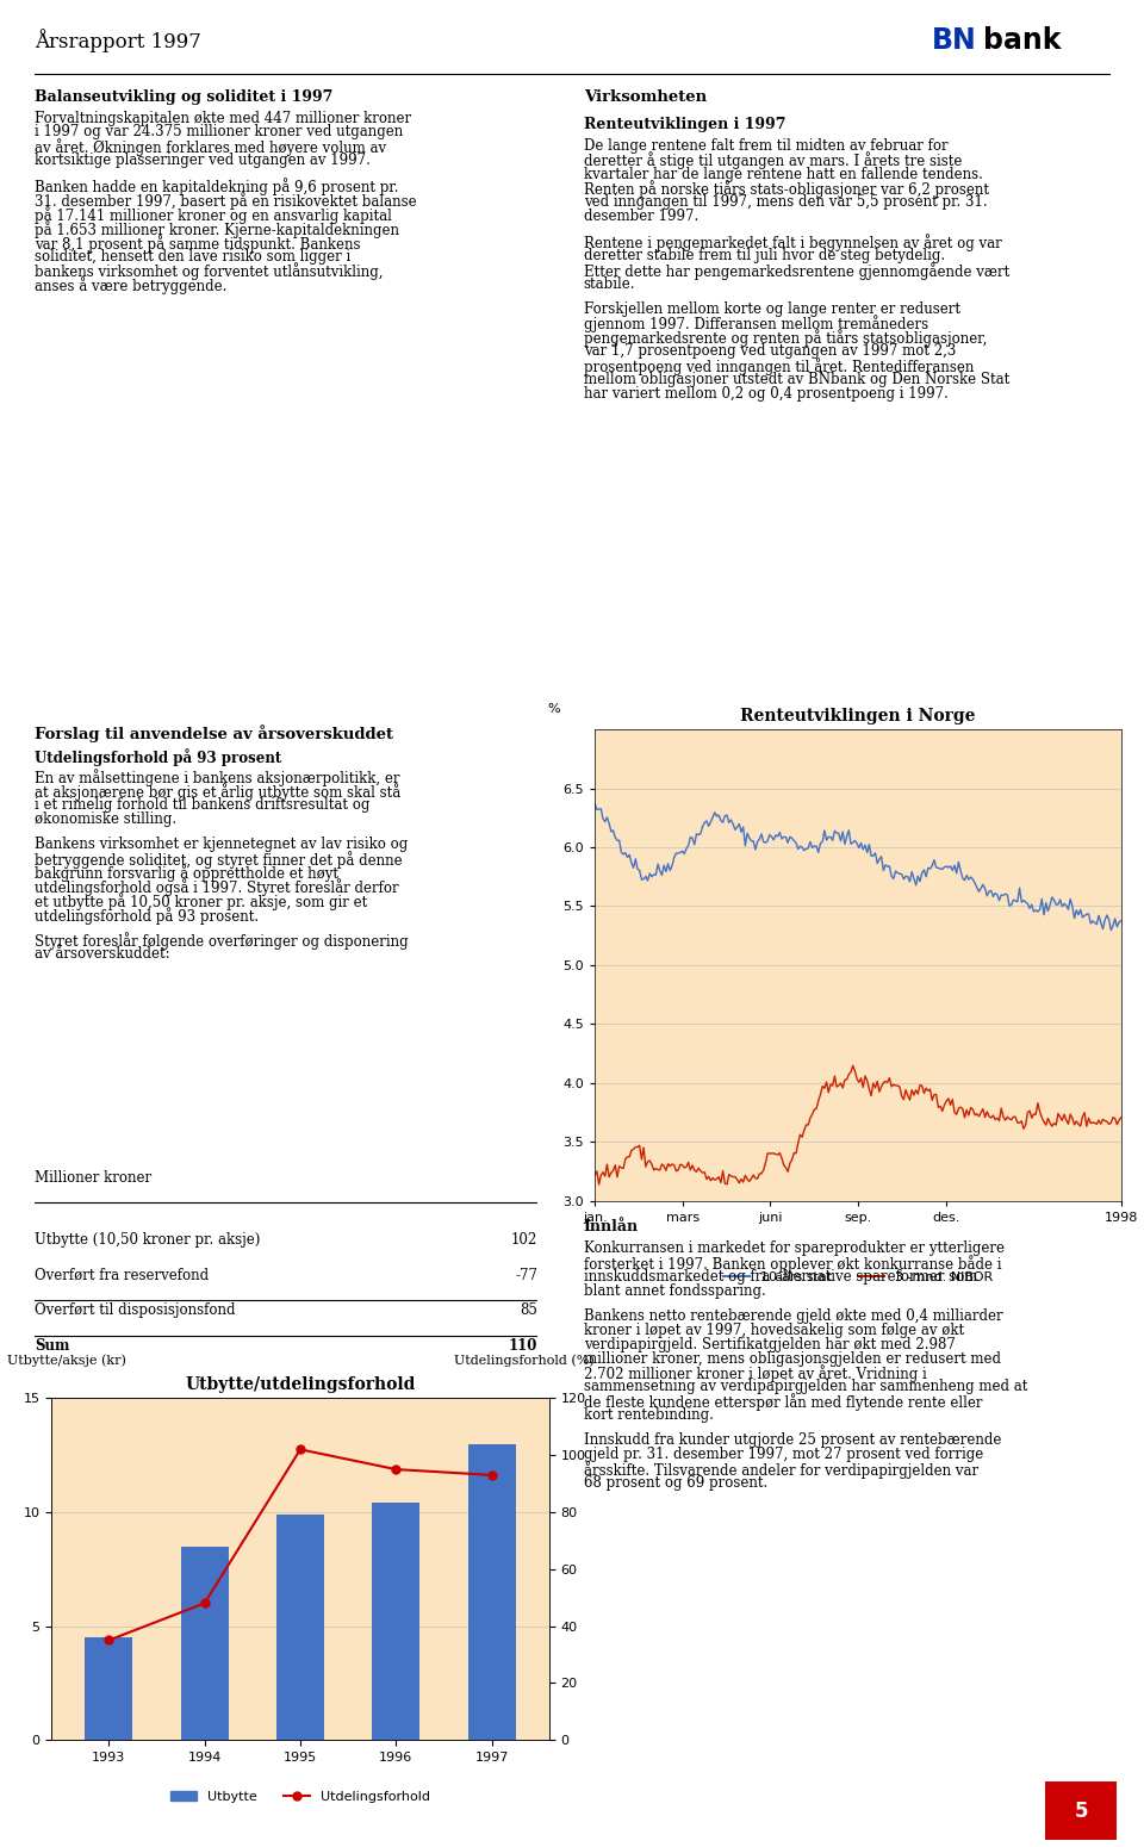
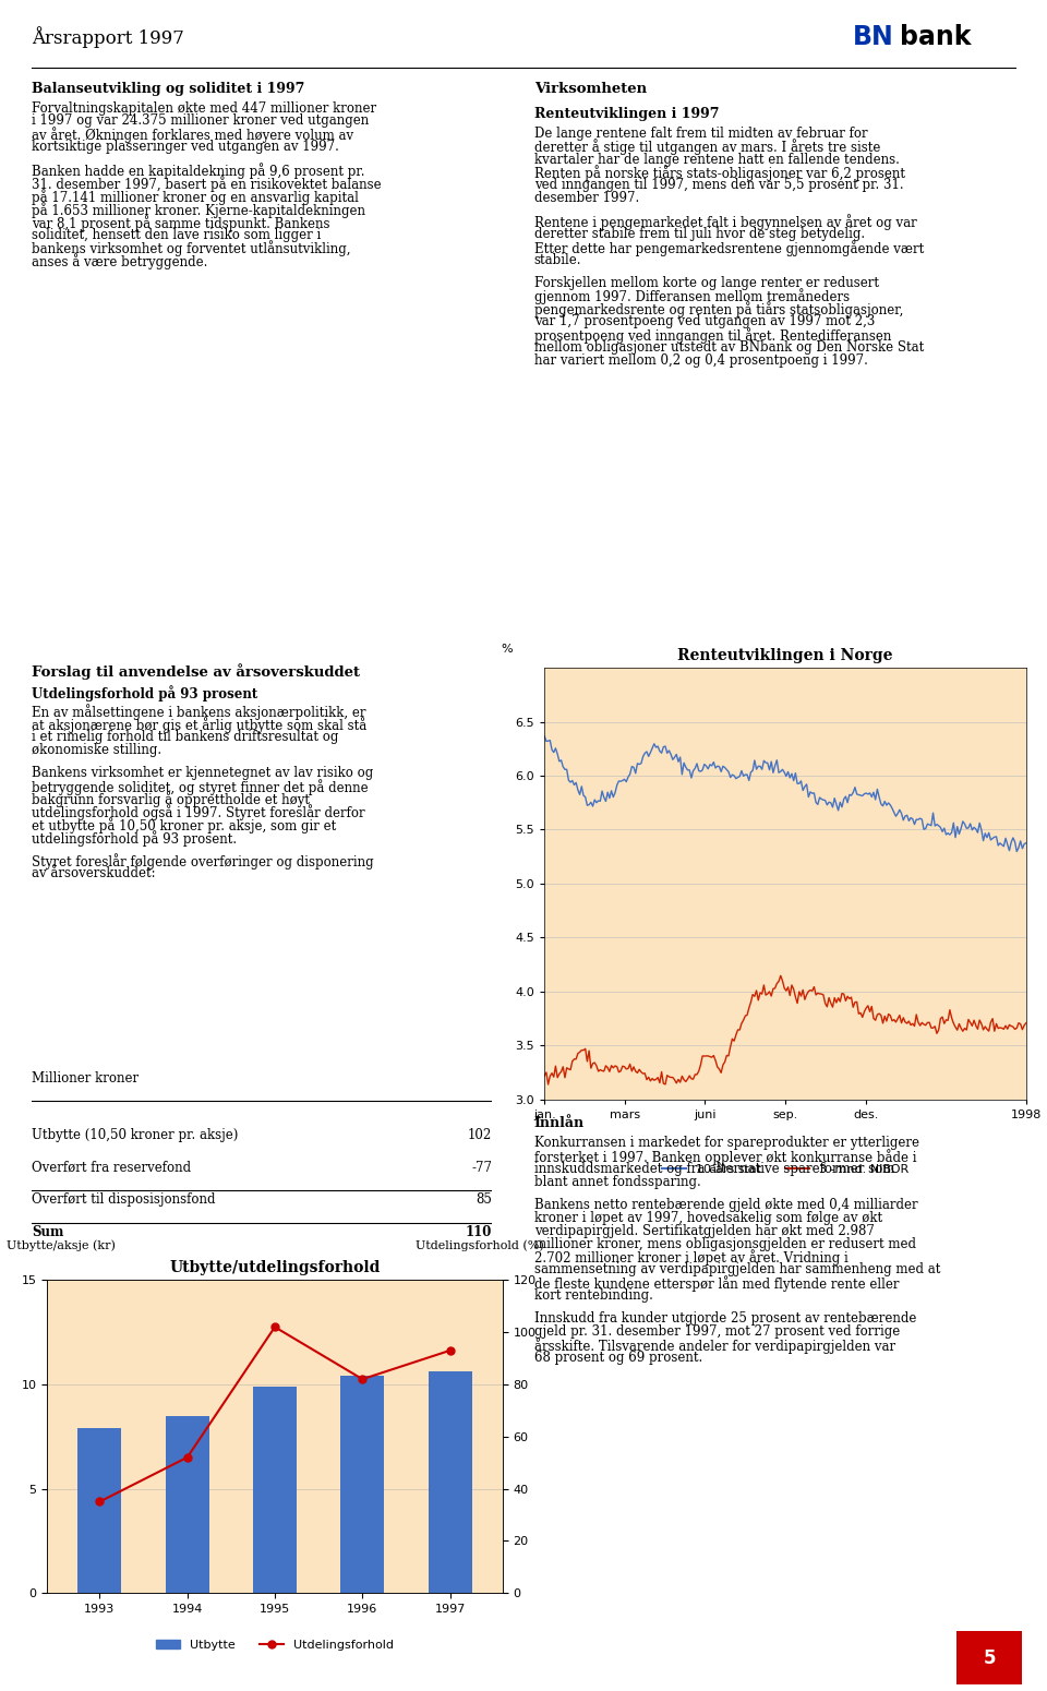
Utbytte/utdelingsforhold/Utbytte/1993: 4.5 -> 7.9
Utbytte/utdelingsforhold/Utdelingsforhold/1994: 48 -> 52
Utbytte/utdelingsforhold/Utdelingsforhold/1996: 95 -> 82
Utbytte/utdelingsforhold/Utbytte/1997: 13.0 -> 10.6
